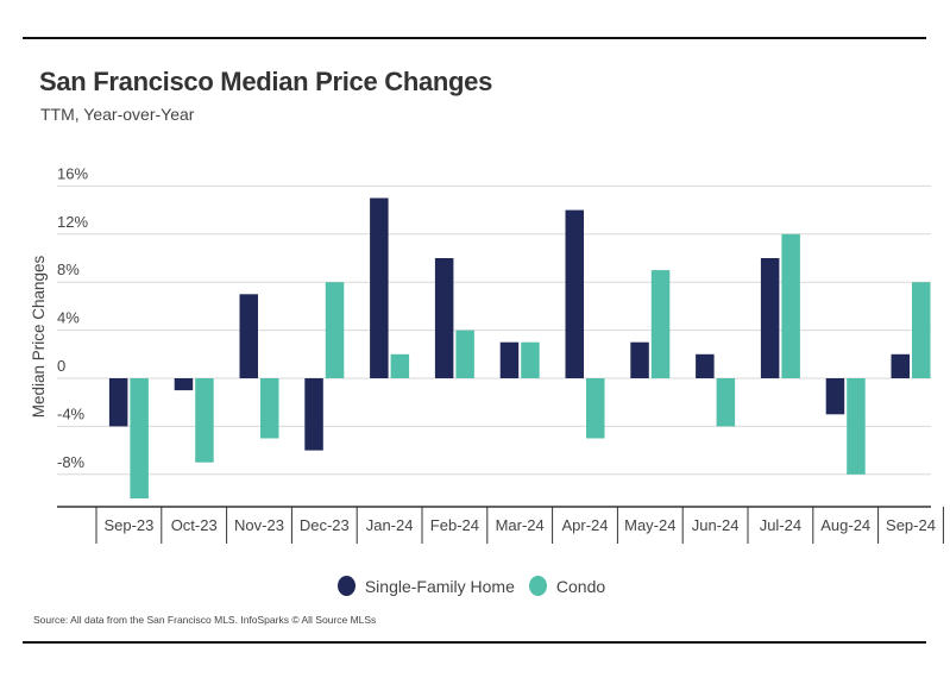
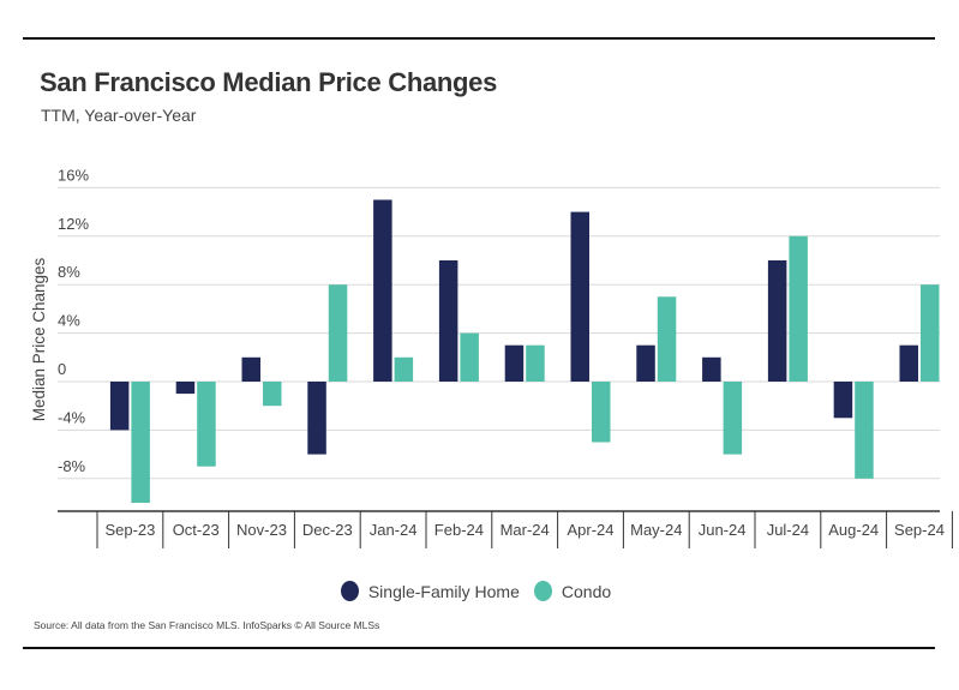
Single-Family Home/Nov-23: 7% -> 2%
Condo/Nov-23: -5% -> -2%
Condo/May-24: 9% -> 7%
Condo/Jun-24: -4% -> -6%
Single-Family Home/Sep-24: 2% -> 3%
